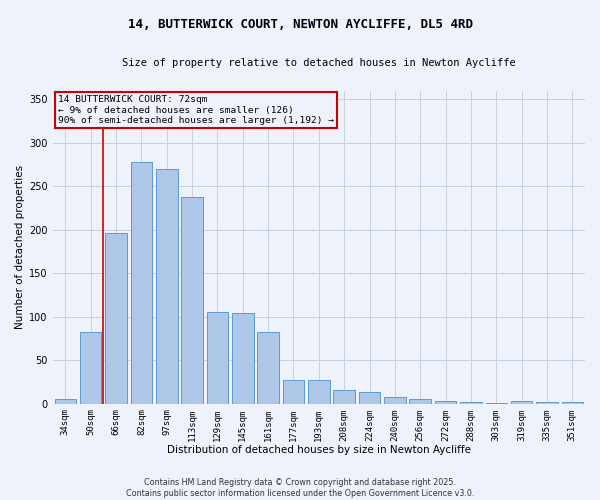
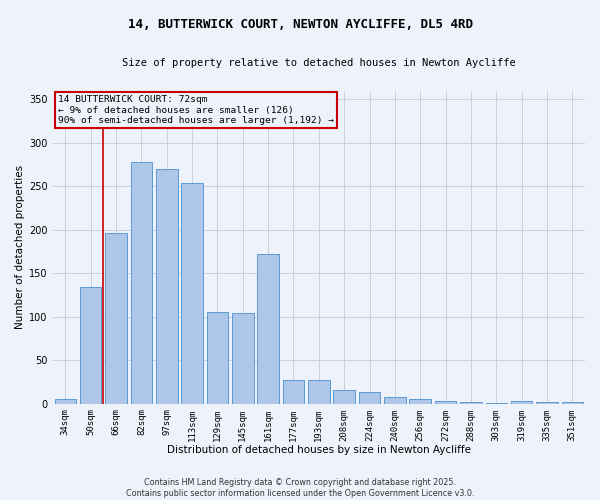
50sqm: 83 -> 134
113sqm: 238 -> 254
161sqm: 83 -> 172
